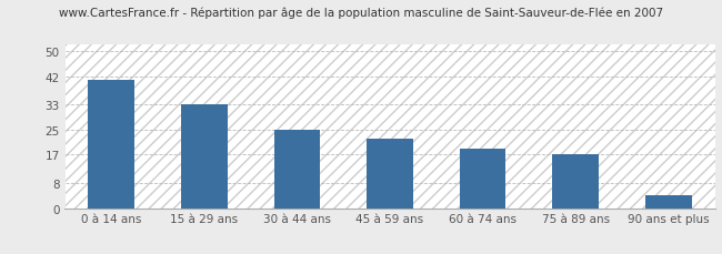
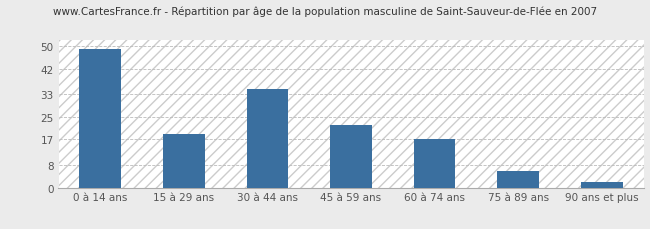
0 à 14 ans: 41 -> 49
15 à 29 ans: 33 -> 19
30 à 44 ans: 25 -> 35
60 à 74 ans: 19 -> 17
75 à 89 ans: 17 -> 6
90 ans et plus: 4 -> 2
